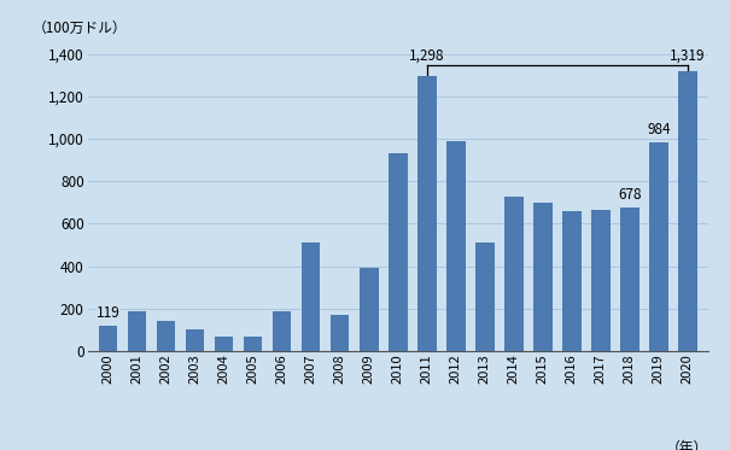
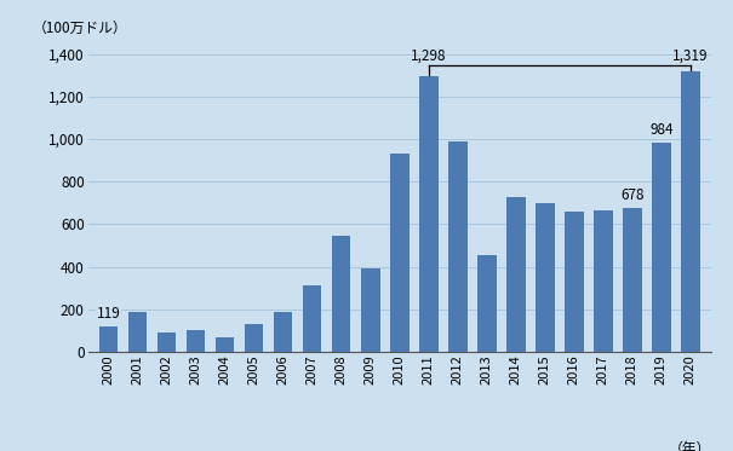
2002: 140 -> 90
2005: 70 -> 130
2007: 510 -> 310
2008: 170 -> 540
2013: 510 -> 460
